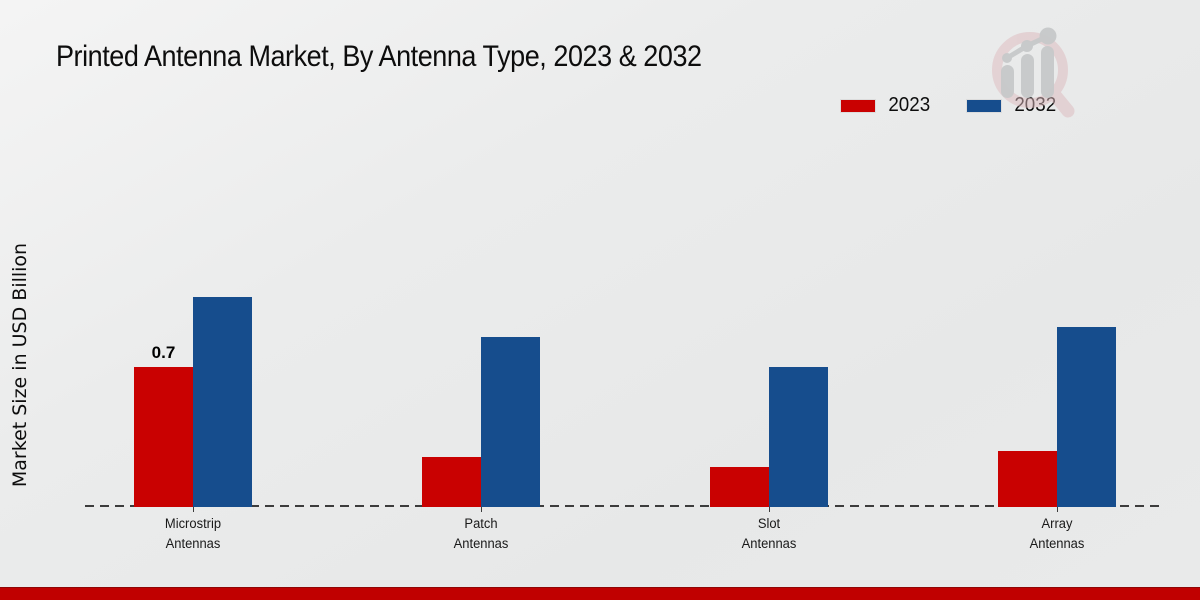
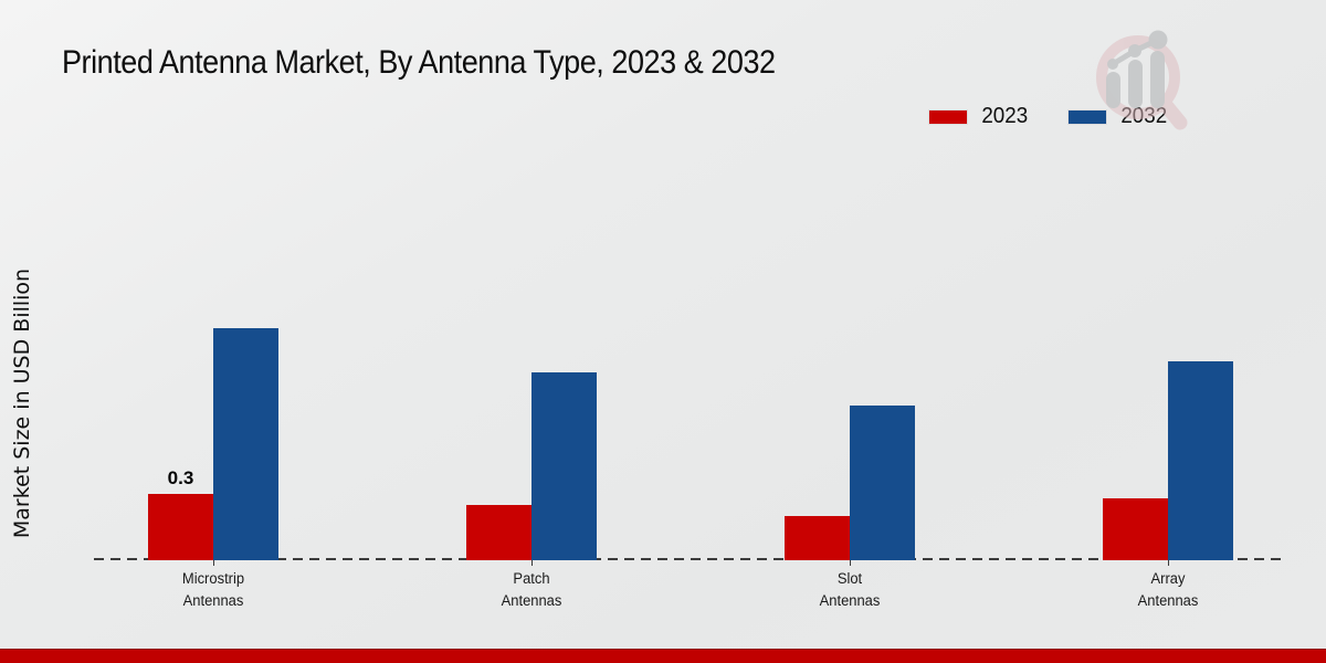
2023/Microstrip Antennas: 0.7 -> 0.3
